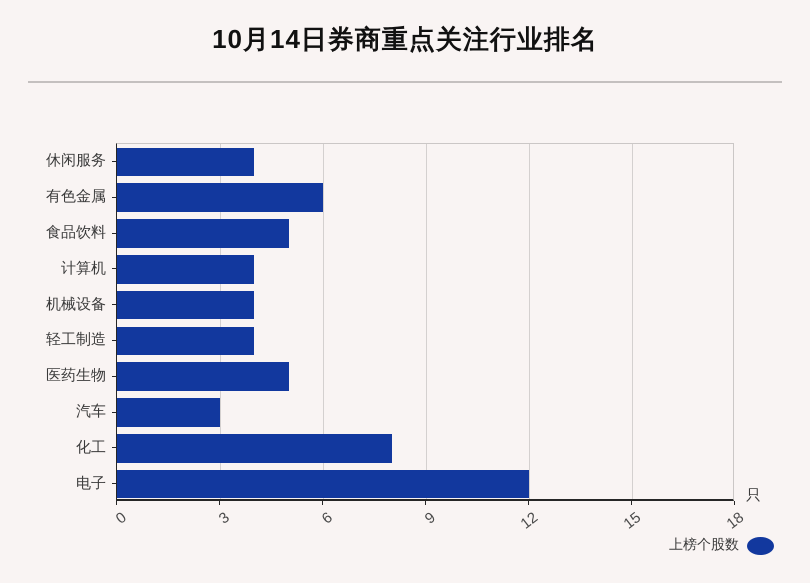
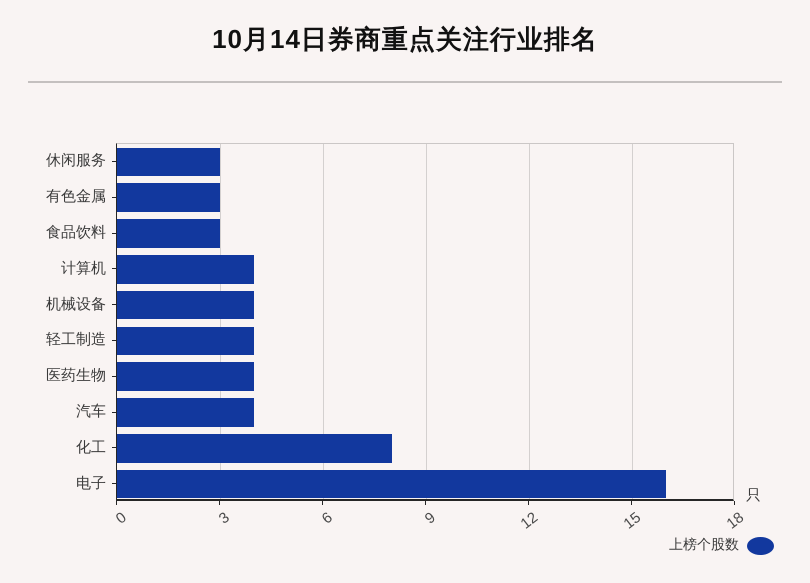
休闲服务: 4 -> 3
有色金属: 6 -> 3
食品饮料: 5 -> 3
医药生物: 5 -> 4
汽车: 3 -> 4
电子: 12 -> 16
